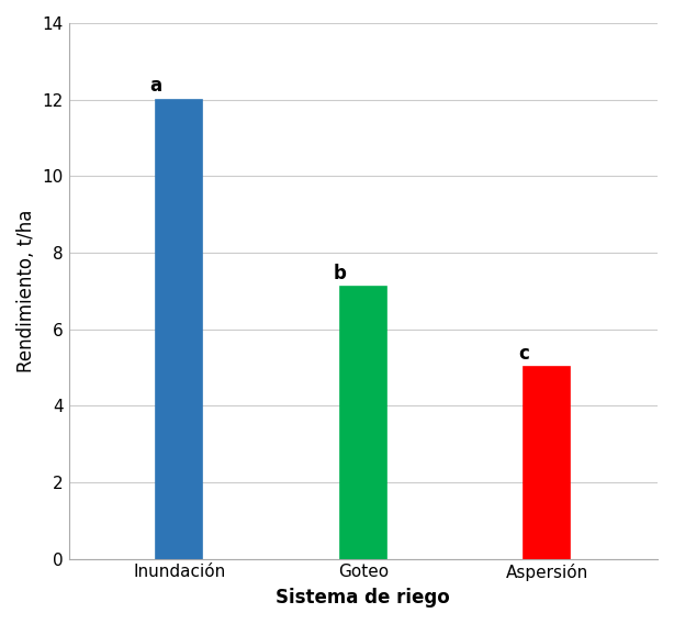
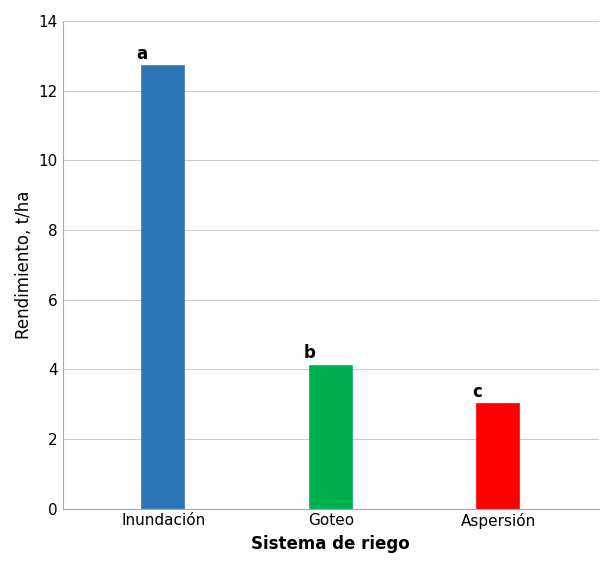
Inundación: 12.0 -> 12.7
Goteo: 7.1 -> 4.1
Aspersión: 5.0 -> 3.0
